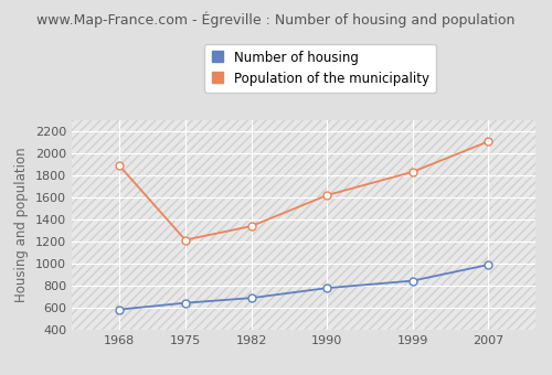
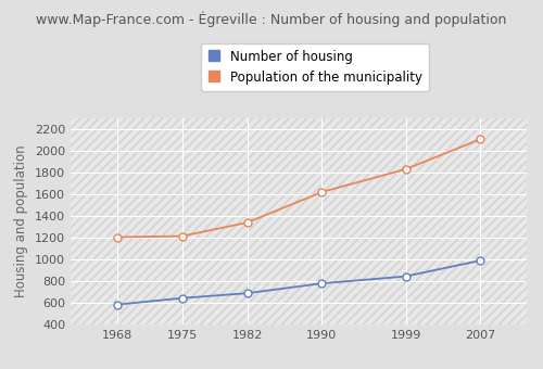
Population of the municipality/1968: 1890 -> 1200
